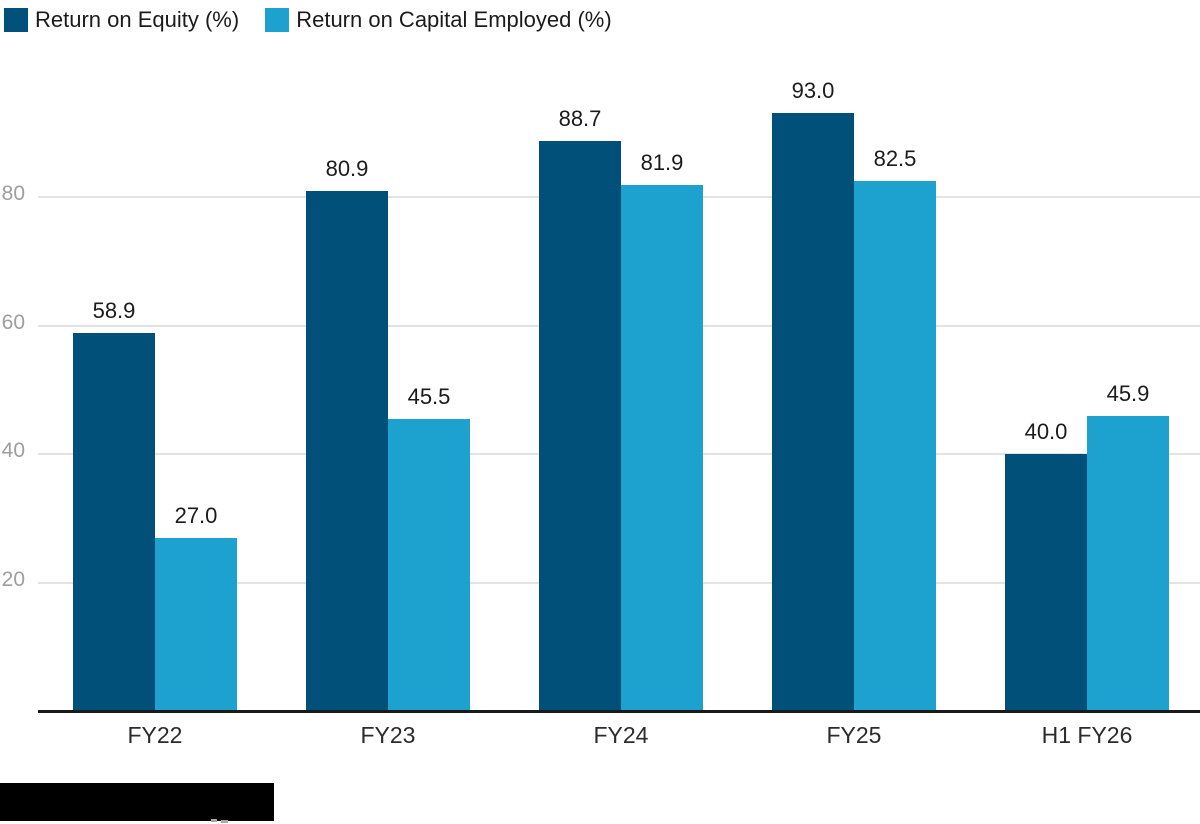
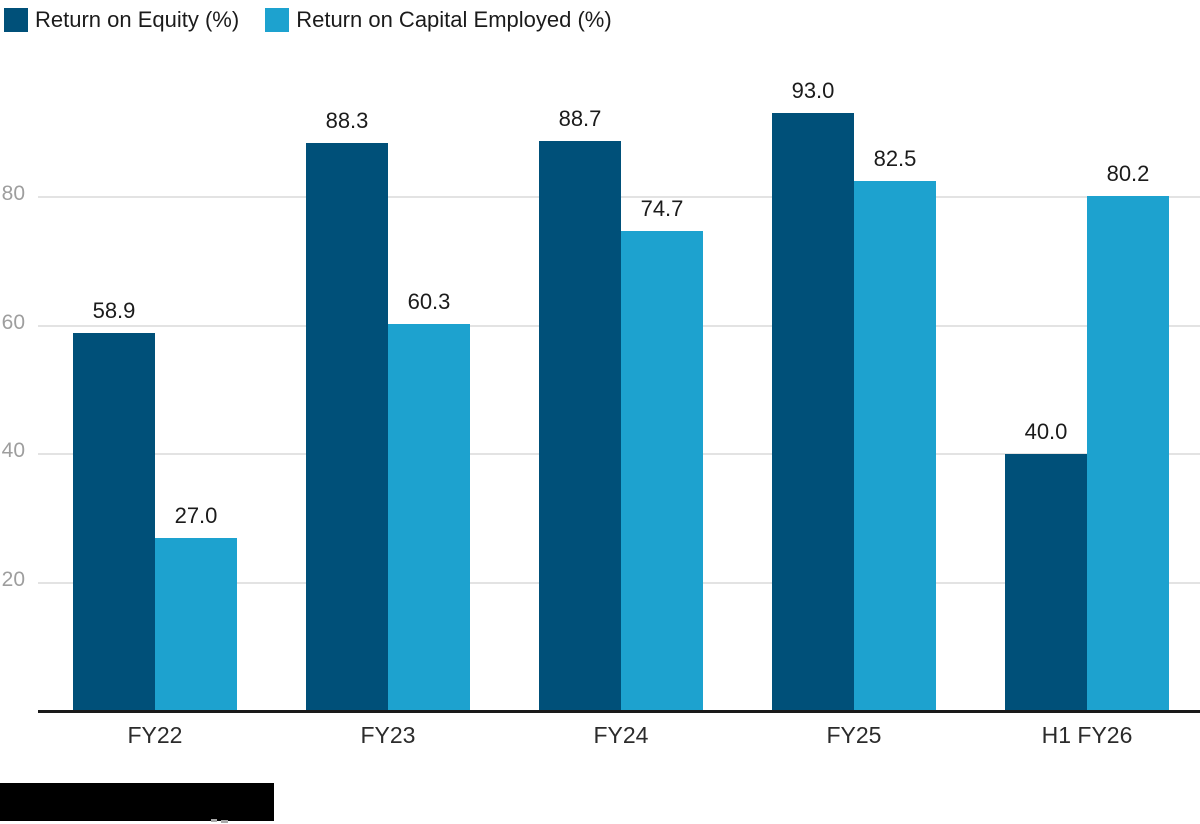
Return on Equity (%)/FY23: 80.9 -> 88.3
Return on Capital Employed (%)/FY23: 45.5 -> 60.3
Return on Capital Employed (%)/FY24: 81.9 -> 74.7
Return on Capital Employed (%)/H1 FY26: 45.9 -> 80.2
